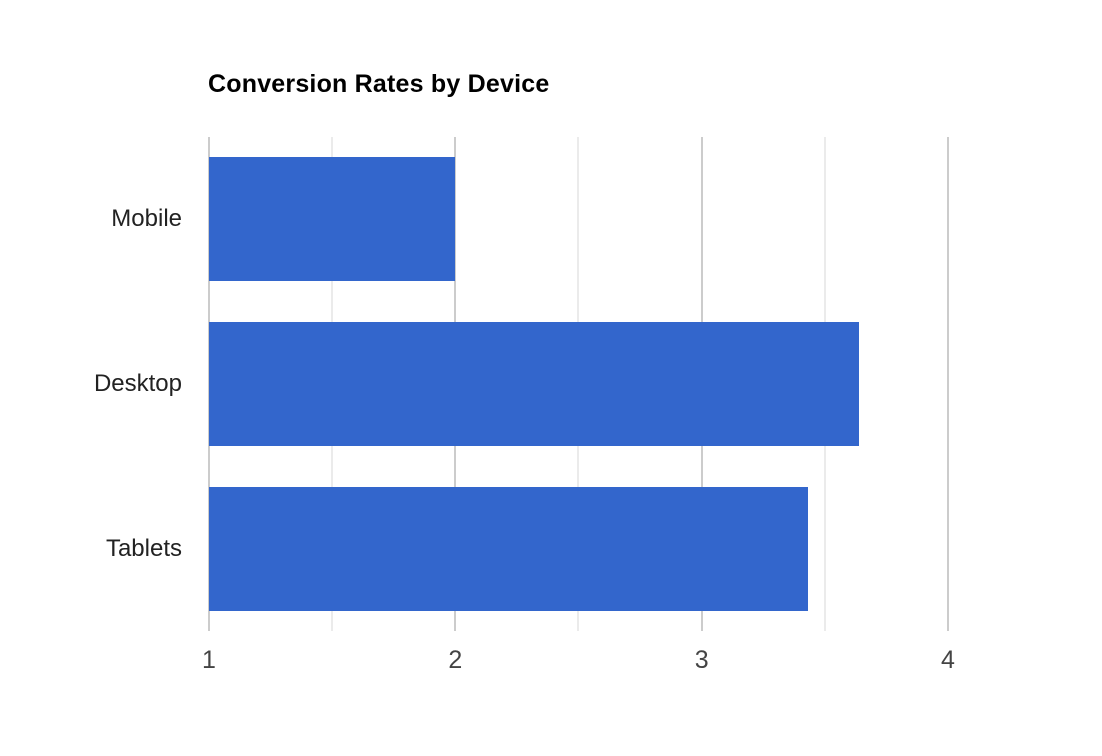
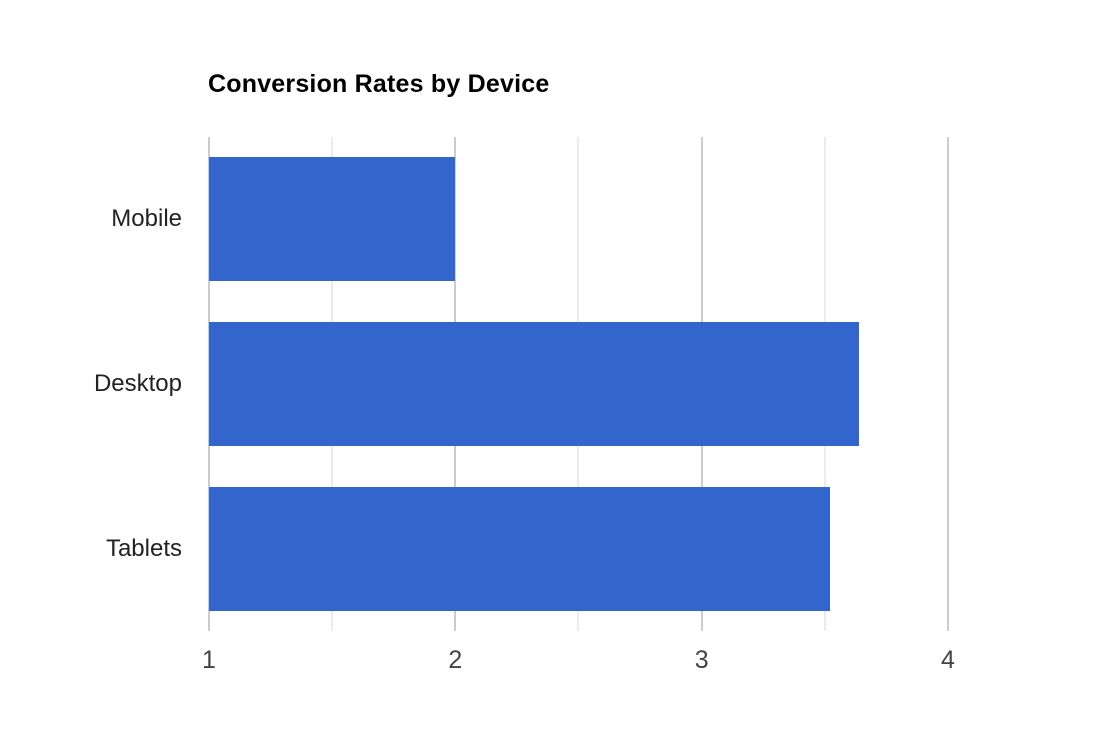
Tablets: 3.43 -> 3.52
